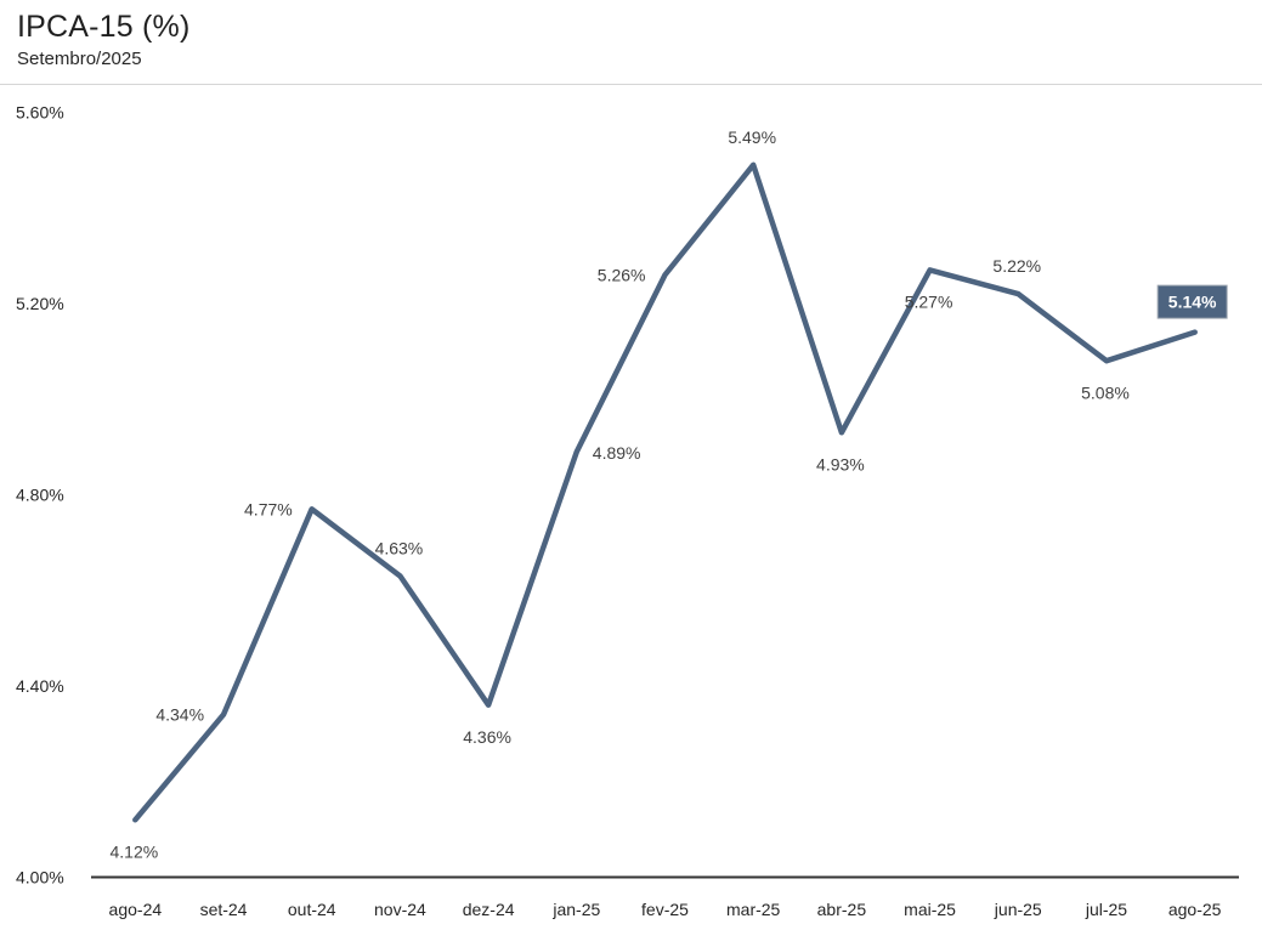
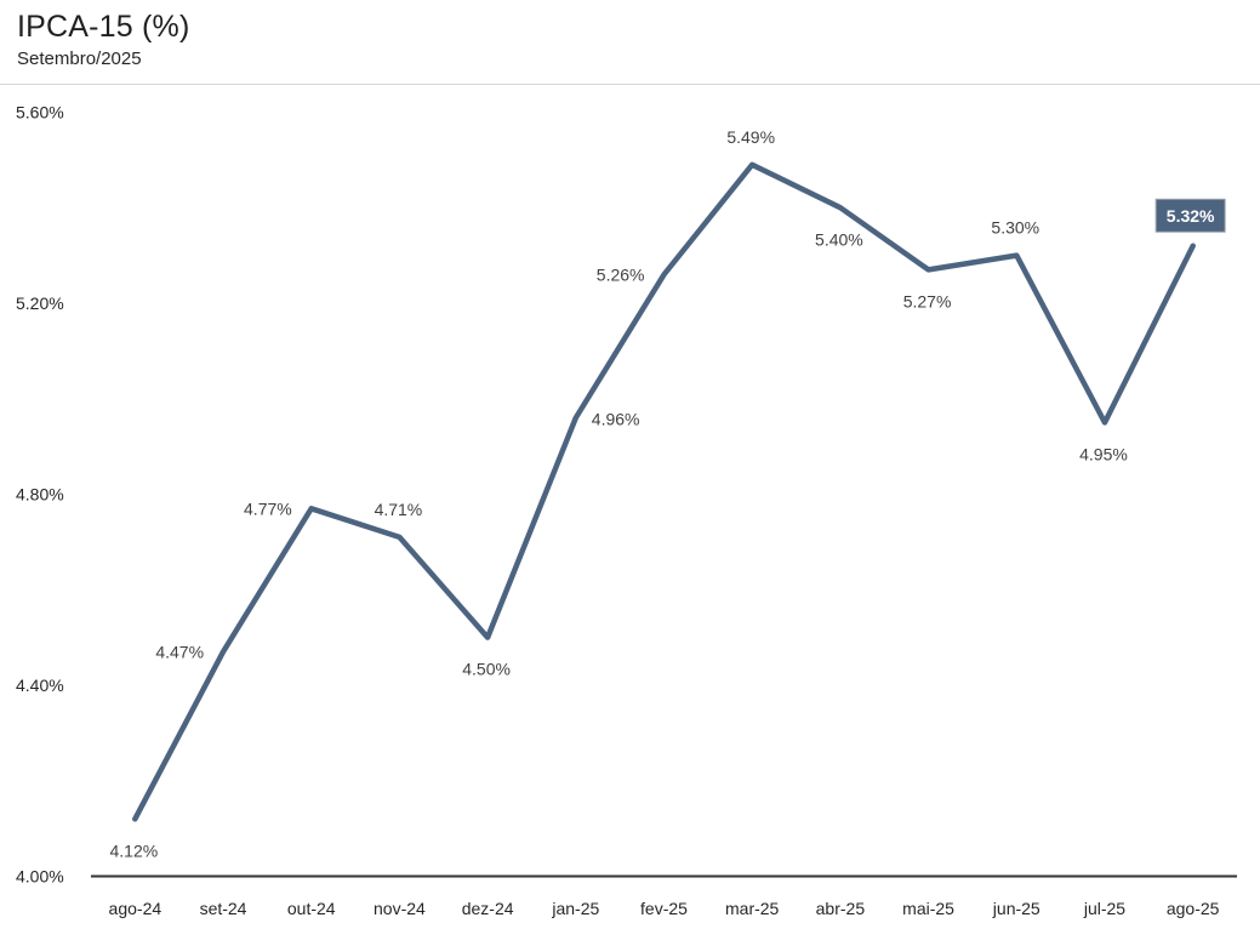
set-24: 4.34% -> 4.47%
nov-24: 4.63% -> 4.71%
dez-24: 4.36% -> 4.50%
jan-25: 4.89% -> 4.96%
abr-25: 4.93% -> 5.40%
jun-25: 5.22% -> 5.30%
jul-25: 5.08% -> 4.95%
ago-25: 5.14% -> 5.32%
